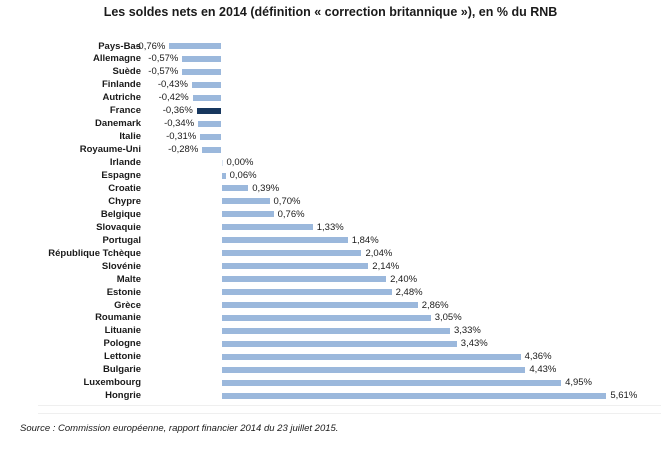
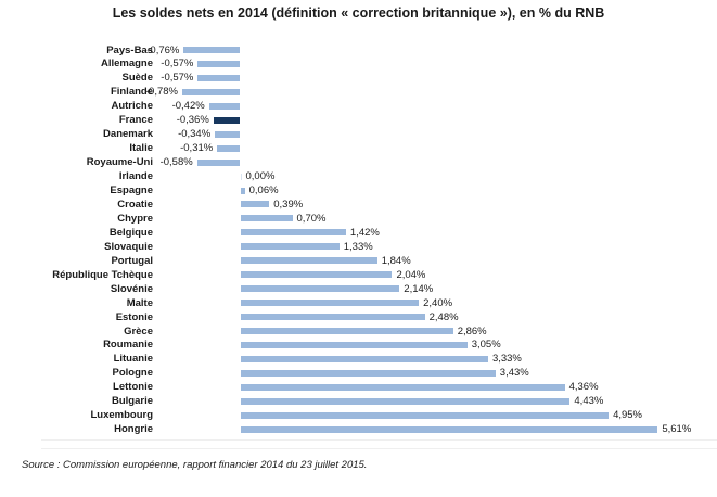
Finlande: -0,43% -> -0,78%
Royaume-Uni: -0,28% -> -0,58%
Belgique: 0,76% -> 1,42%
